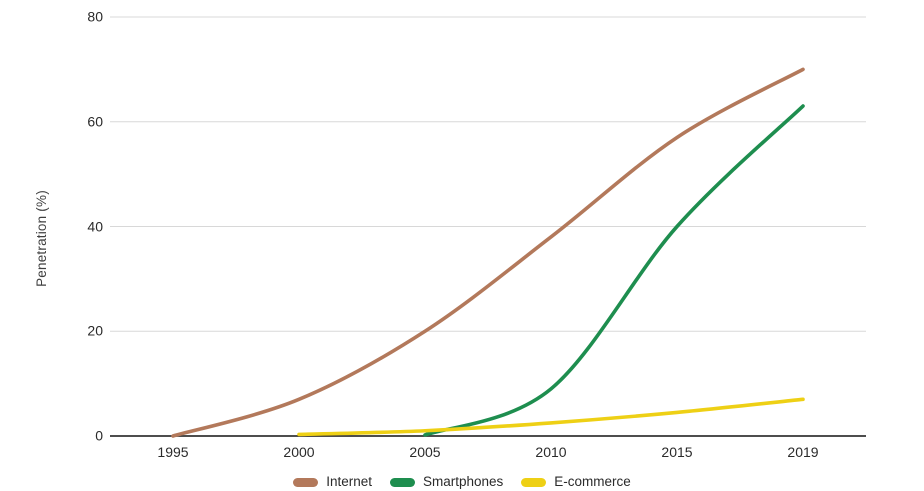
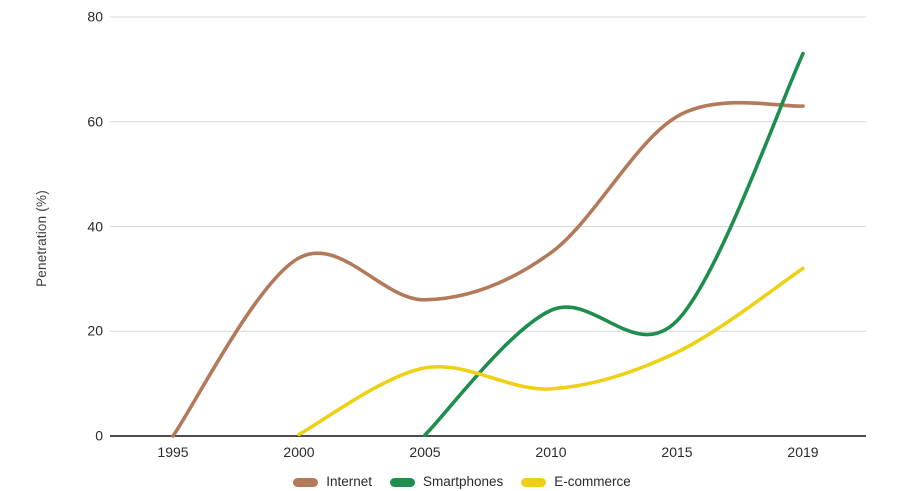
Internet/2000: 7 -> 34
Internet/2005: 20 -> 26
E-commerce/2005: 1 -> 13
Internet/2010: 38 -> 35
Smartphones/2010: 9 -> 24
E-commerce/2010: 2 -> 9
Internet/2015: 57 -> 61
Smartphones/2015: 40 -> 22
E-commerce/2015: 4 -> 16
Internet/2019: 70 -> 63
Smartphones/2019: 63 -> 73
E-commerce/2019: 7 -> 32
